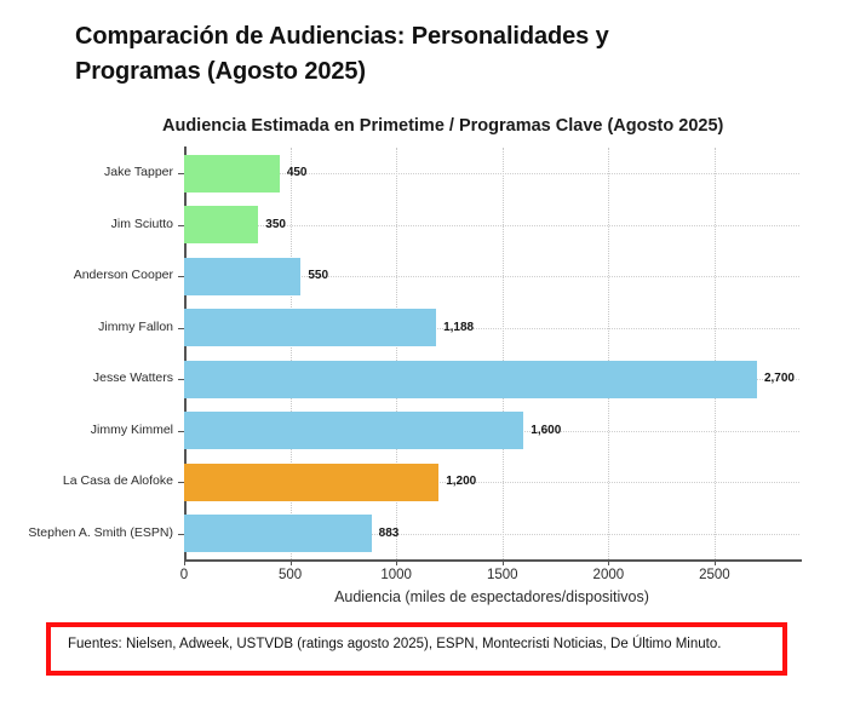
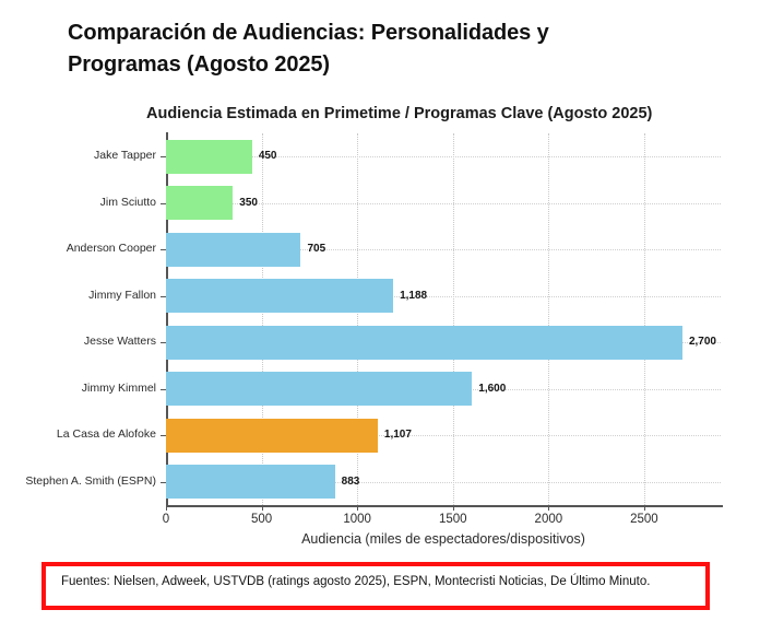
Anderson Cooper: 550 -> 705
La Casa de Alofoke: 1,200 -> 1,107
